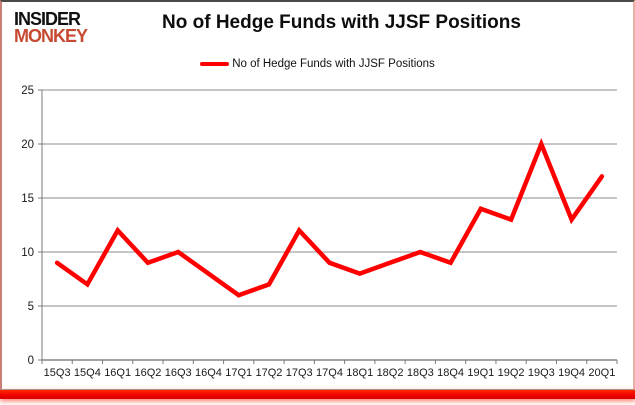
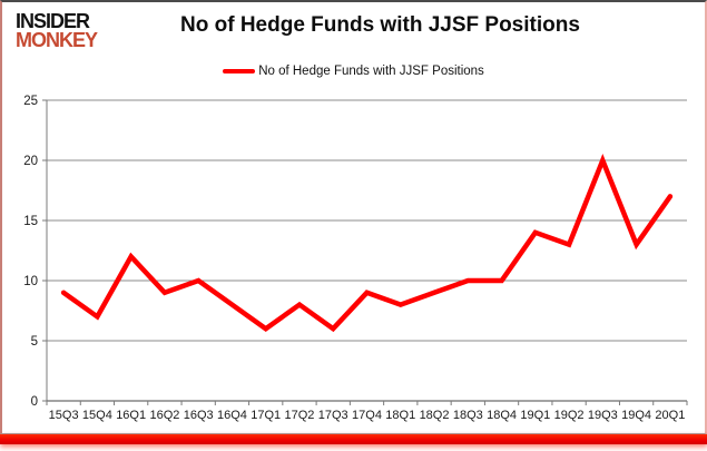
17Q2: 7 -> 8
17Q3: 12 -> 6
18Q4: 9 -> 10
